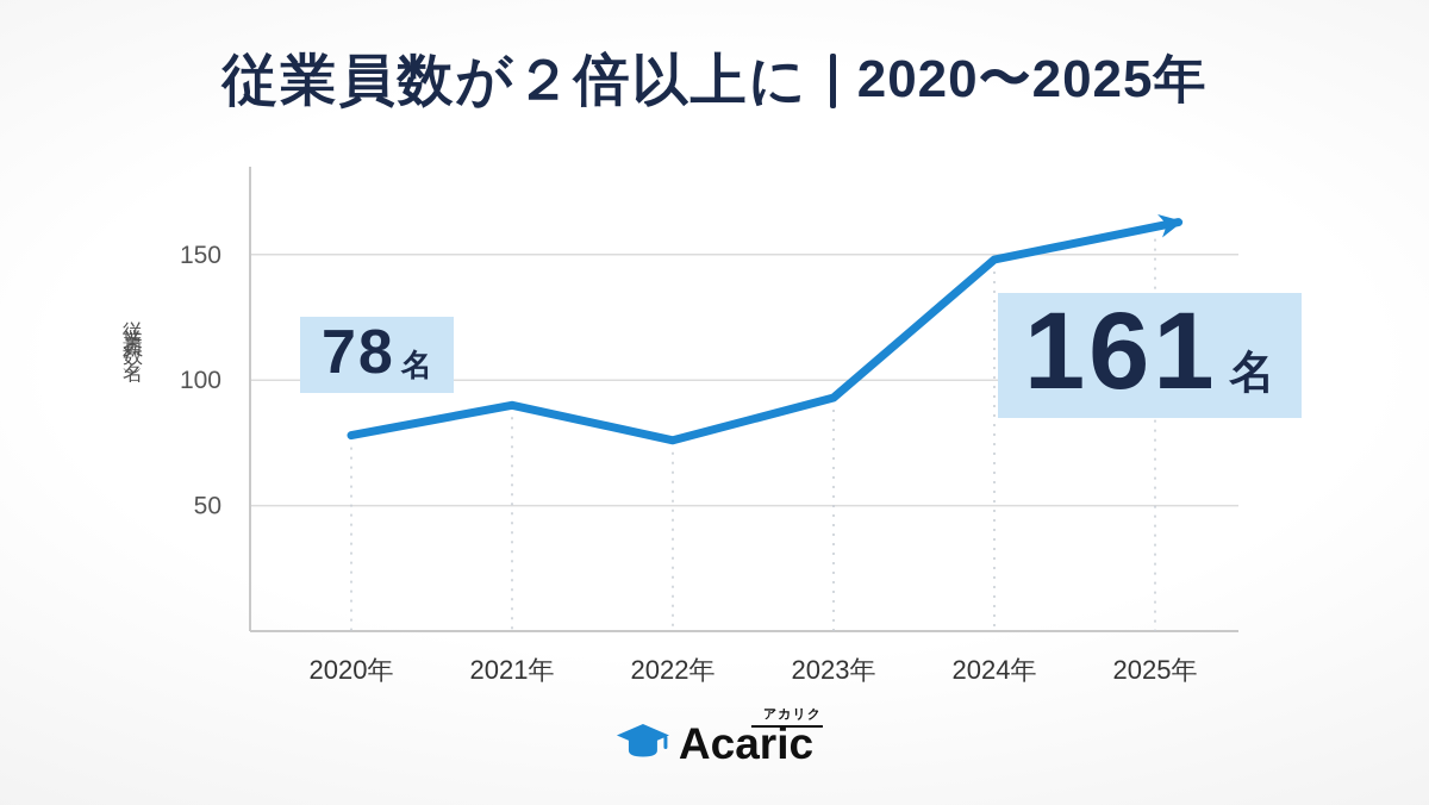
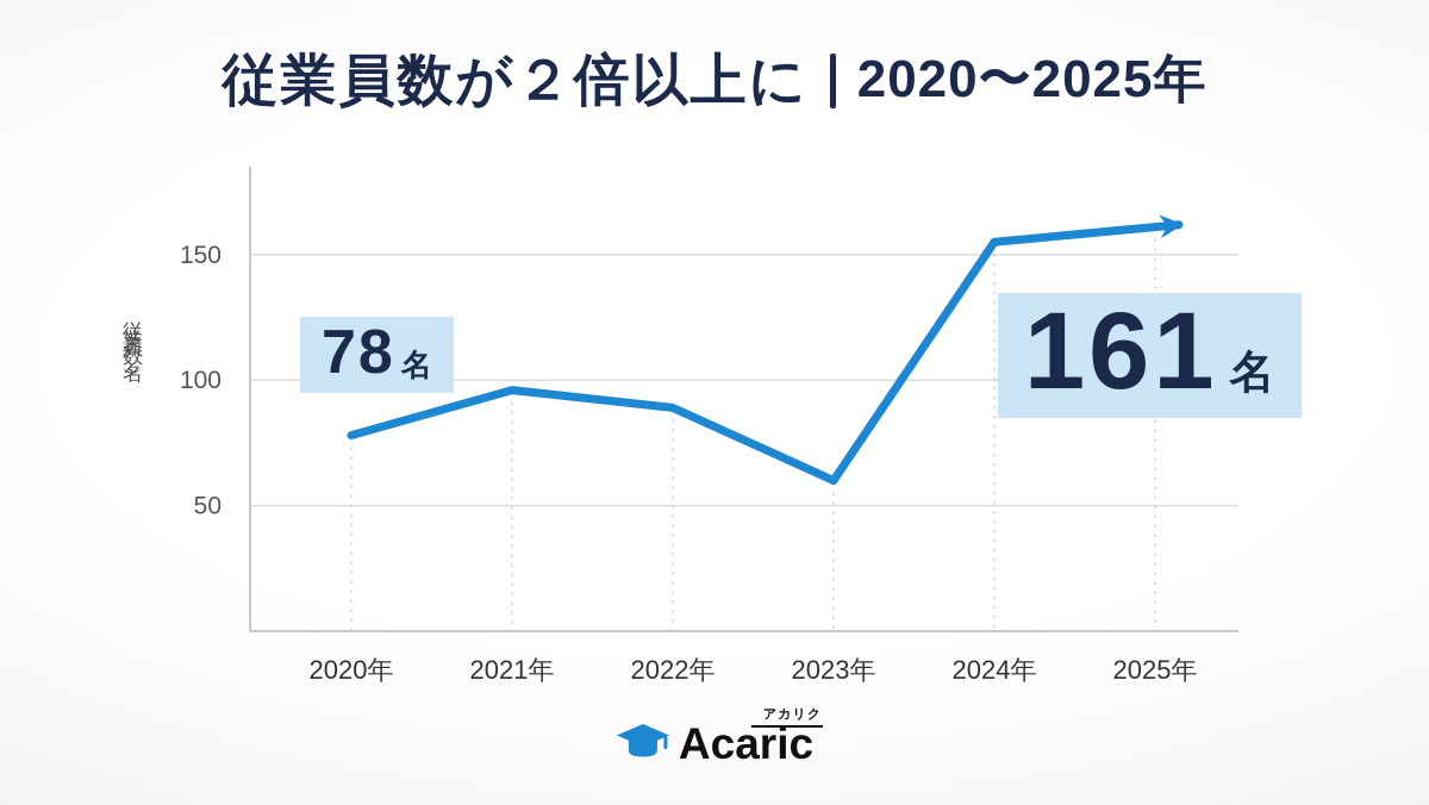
2021年: 90 -> 96
2022年: 76 -> 89
2023年: 93 -> 60
2024年: 148 -> 155
